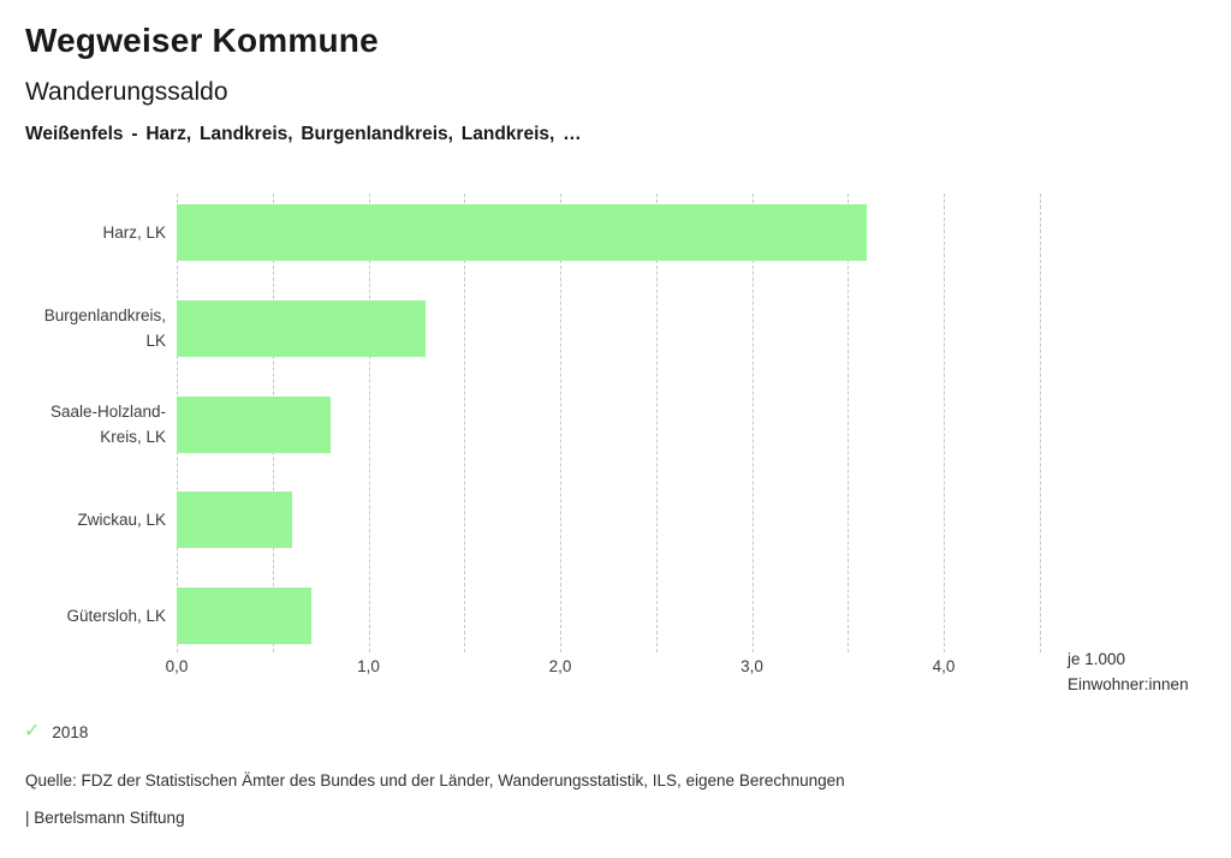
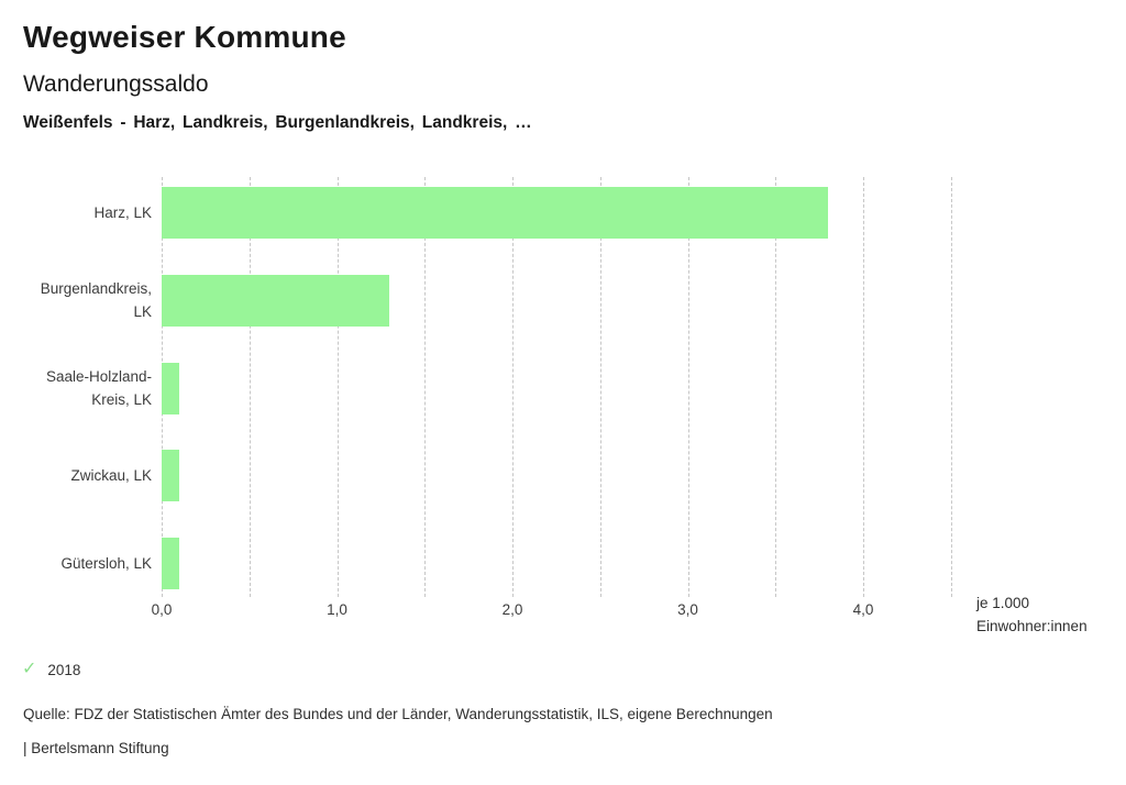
Harz, LK: 3,6 -> 3,8
Saale-Holzland-Kreis, LK: 0,8 -> 0,1
Zwickau, LK: 0,6 -> 0,1
Gütersloh, LK: 0,7 -> 0,1
